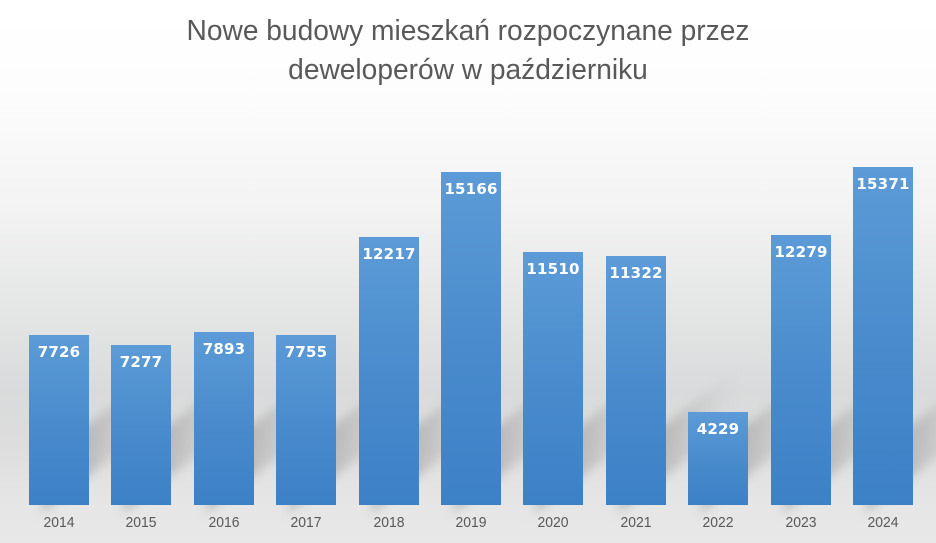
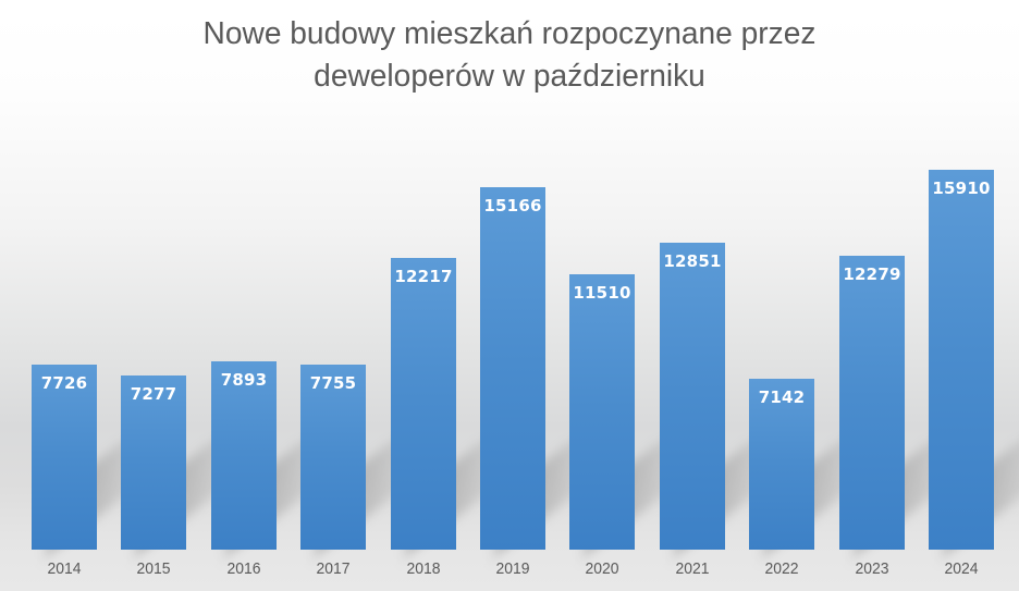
2021: 11322 -> 12851
2022: 4229 -> 7142
2024: 15371 -> 15910
